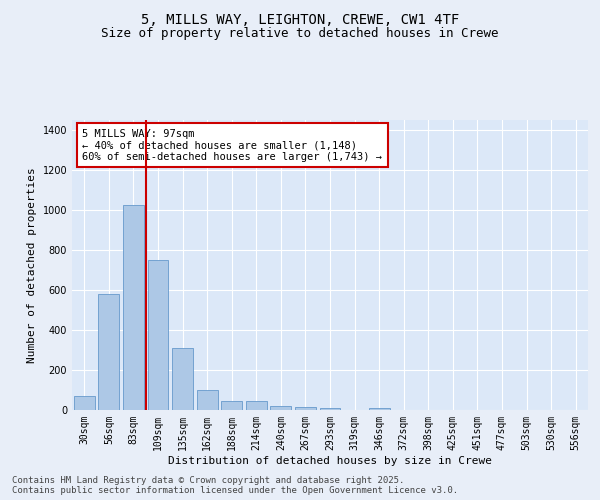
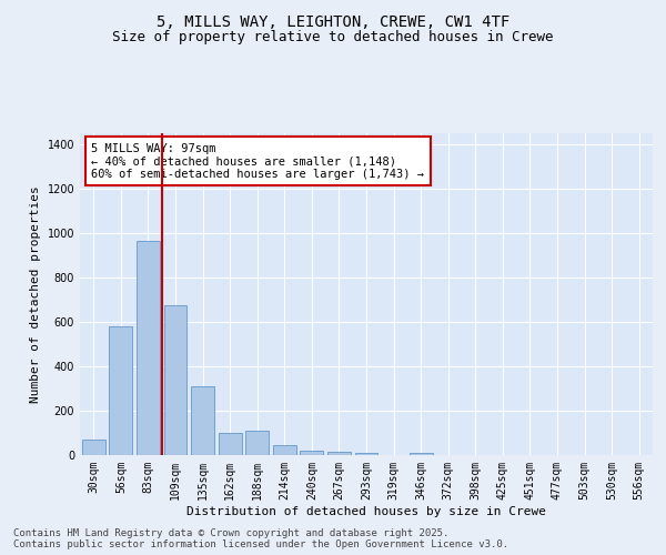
83sqm: 1025 -> 965
109sqm: 750 -> 675
188sqm: 45 -> 110
